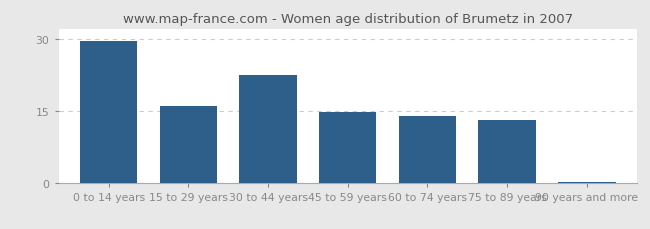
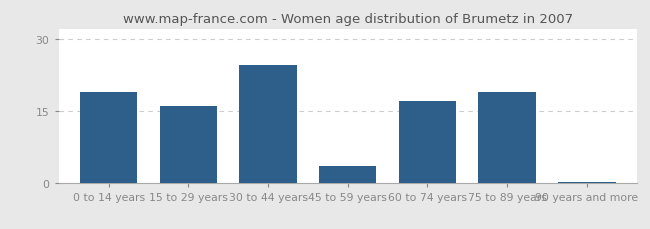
0 to 14 years: 29.5 -> 19.0
30 to 44 years: 22.5 -> 24.5
45 to 59 years: 14.7 -> 3.5
60 to 74 years: 13.9 -> 17.0
75 to 89 years: 13.1 -> 19.0
